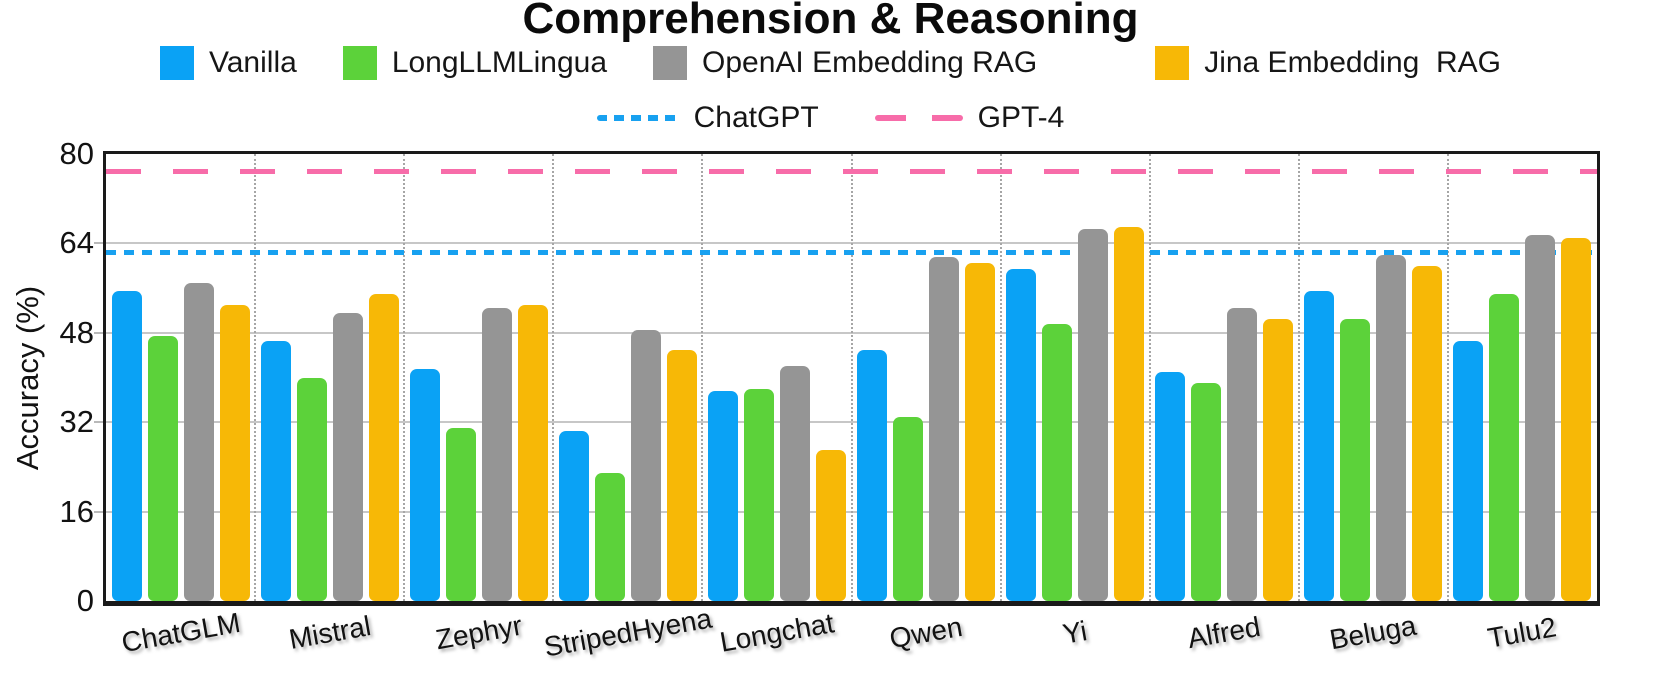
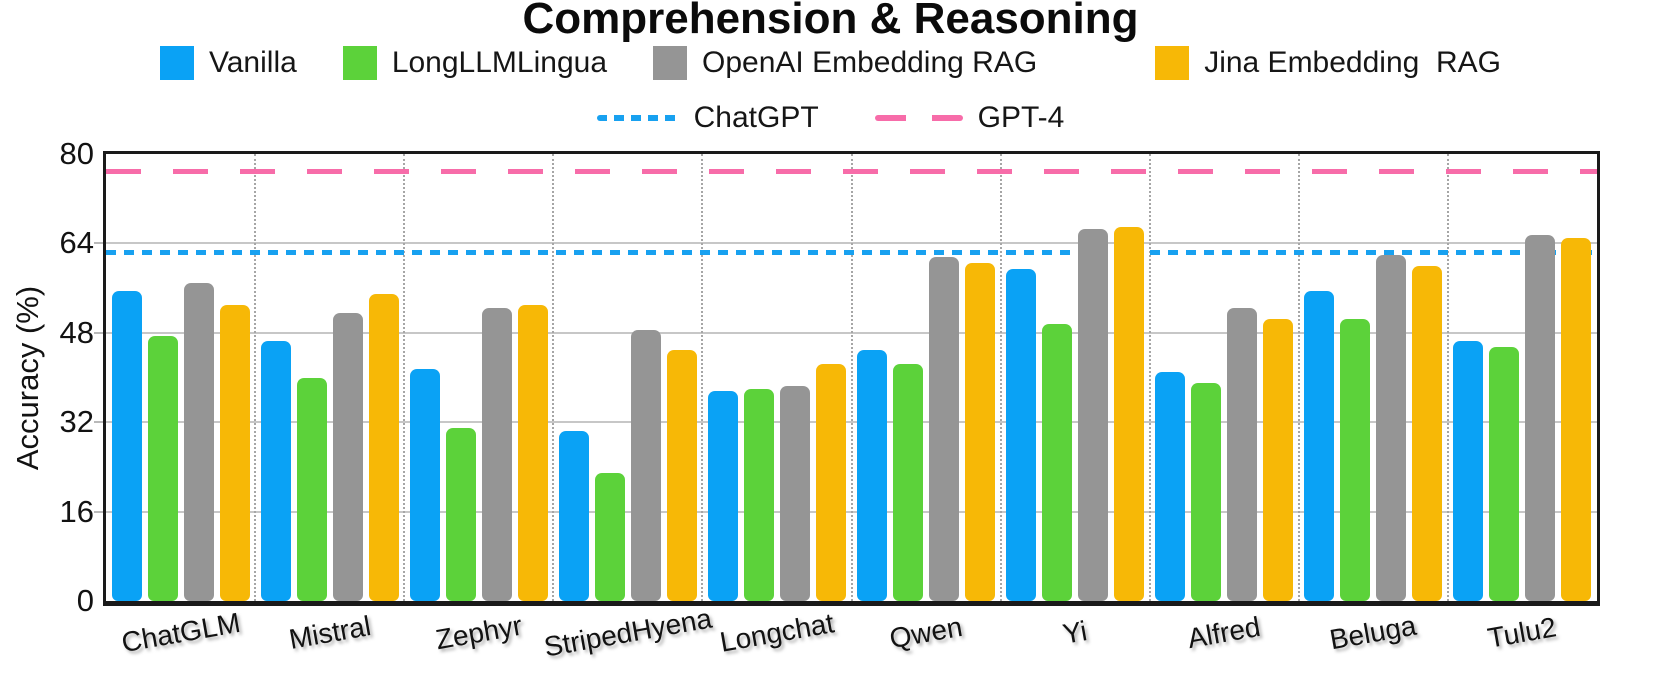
OpenAI Embedding RAG/Longchat: 42 -> 38
Jina Embedding RAG/Longchat: 27 -> 42
LongLLMLingua/Qwen: 33 -> 42
LongLLMLingua/Tulu2: 55 -> 46
